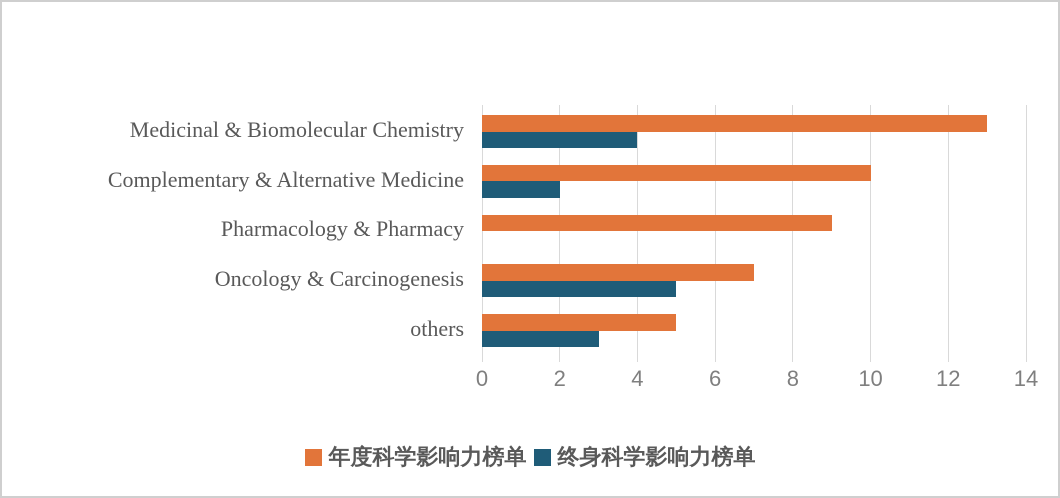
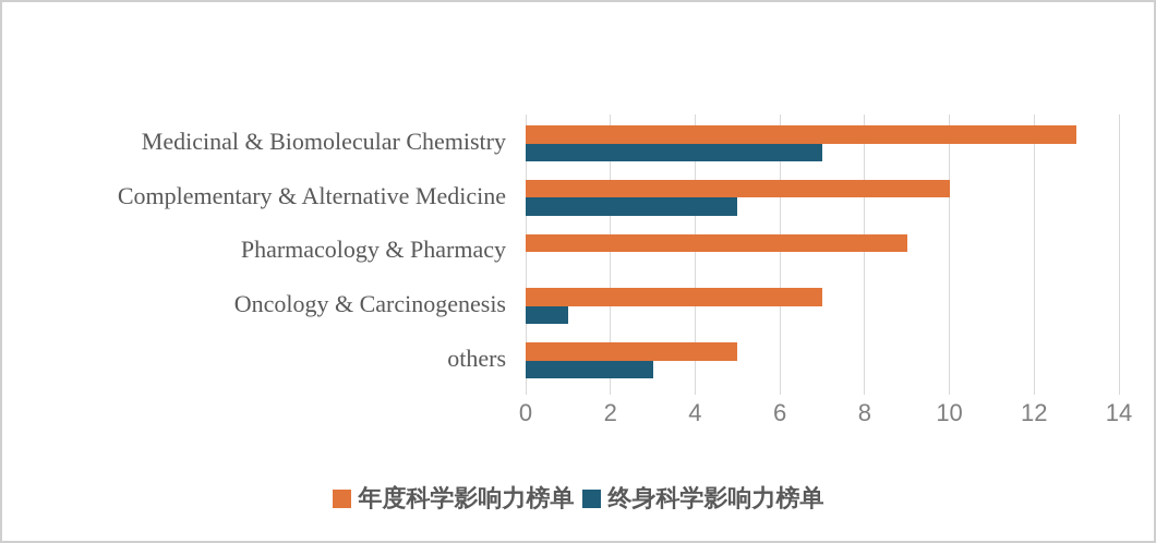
终身科学影响力榜单/Medicinal & Biomolecular Chemistry: 4 -> 7
终身科学影响力榜单/Complementary & Alternative Medicine: 2 -> 5
终身科学影响力榜单/Oncology & Carcinogenesis: 5 -> 1
